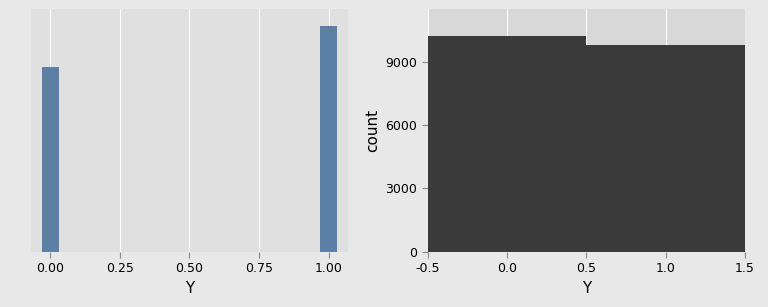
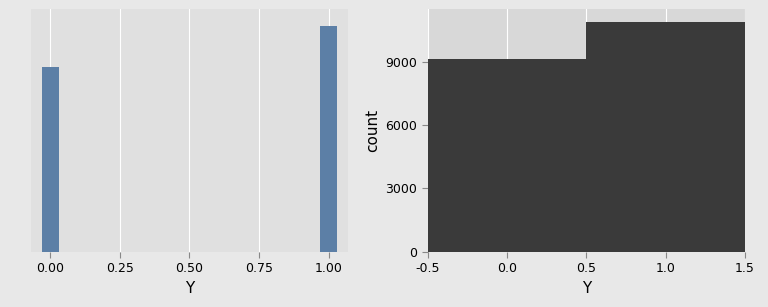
0.0: 10250 -> 9150
1.0: 9800 -> 10900
